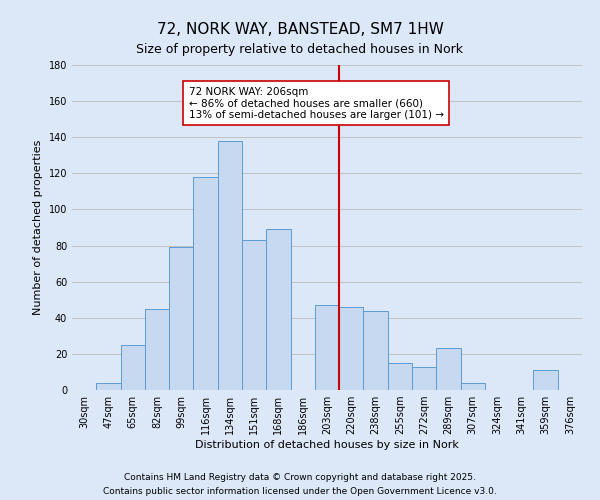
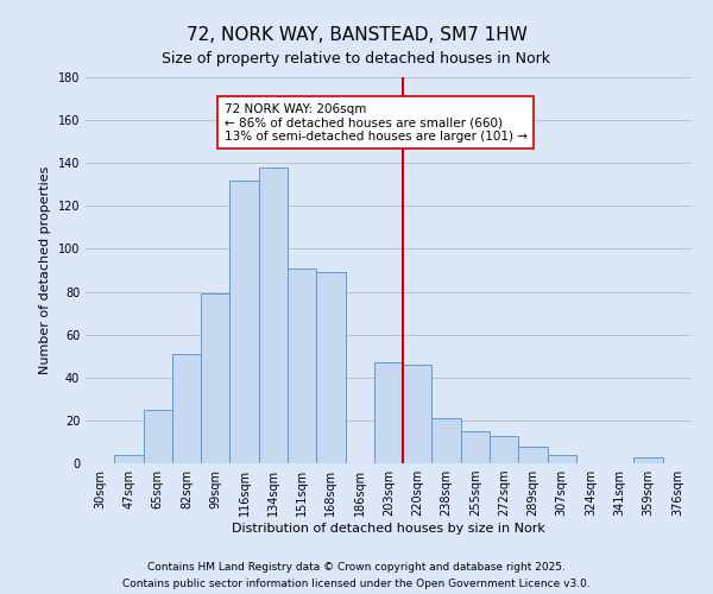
82sqm: 45 -> 51
116sqm: 118 -> 132
151sqm: 83 -> 91
238sqm: 44 -> 21
289sqm: 23 -> 8
359sqm: 11 -> 3
